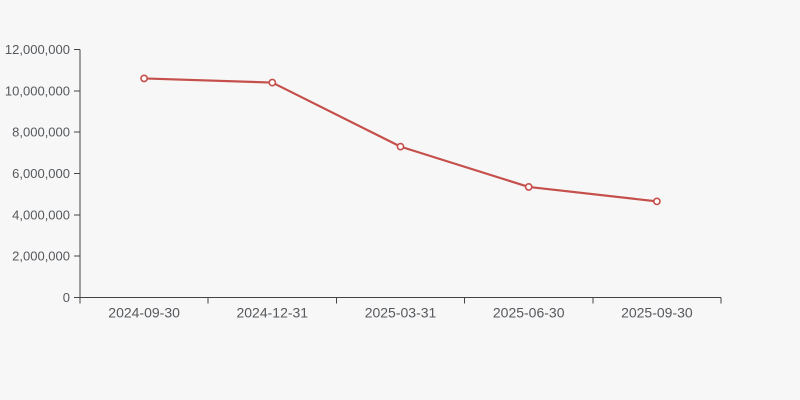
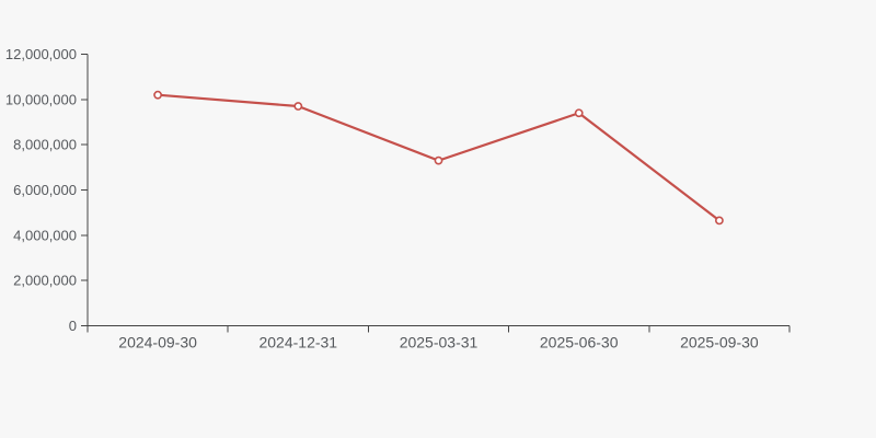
2024-09-30: 10600000 -> 10200000
2024-12-31: 10400000 -> 9700000
2025-06-30: 5400000 -> 9400000
